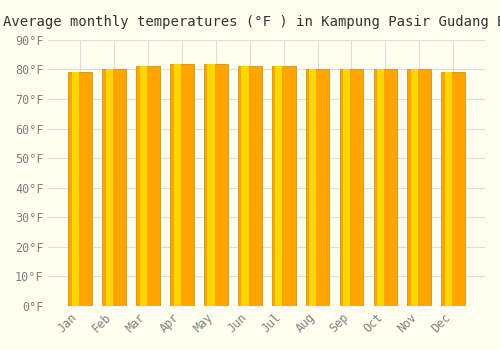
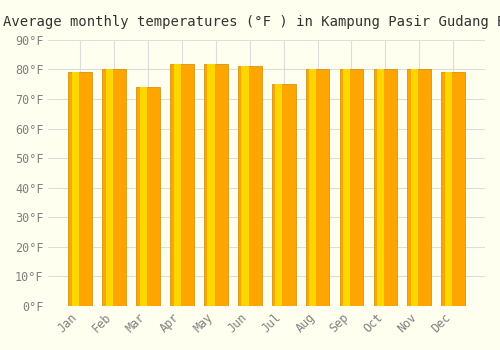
Mar: 81°F -> 74°F
Jul: 81°F -> 75°F
